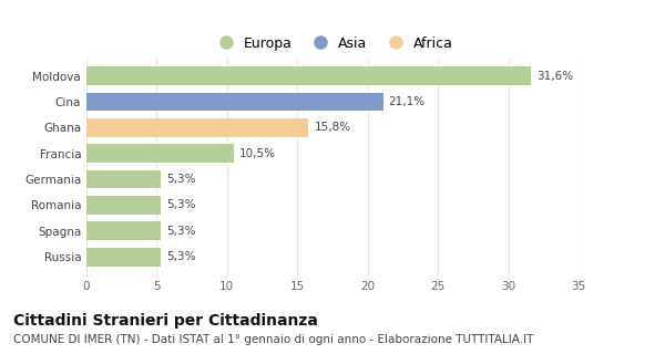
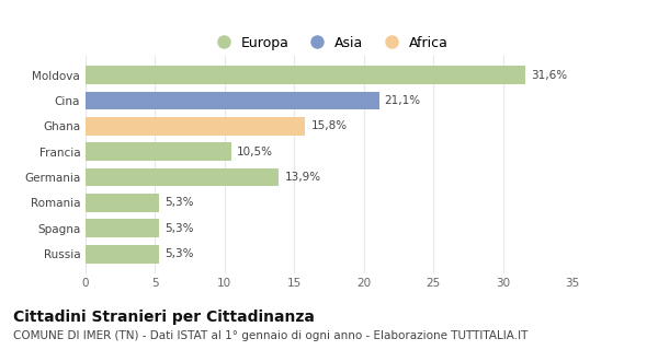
Germania: 5,3% -> 13,9%
